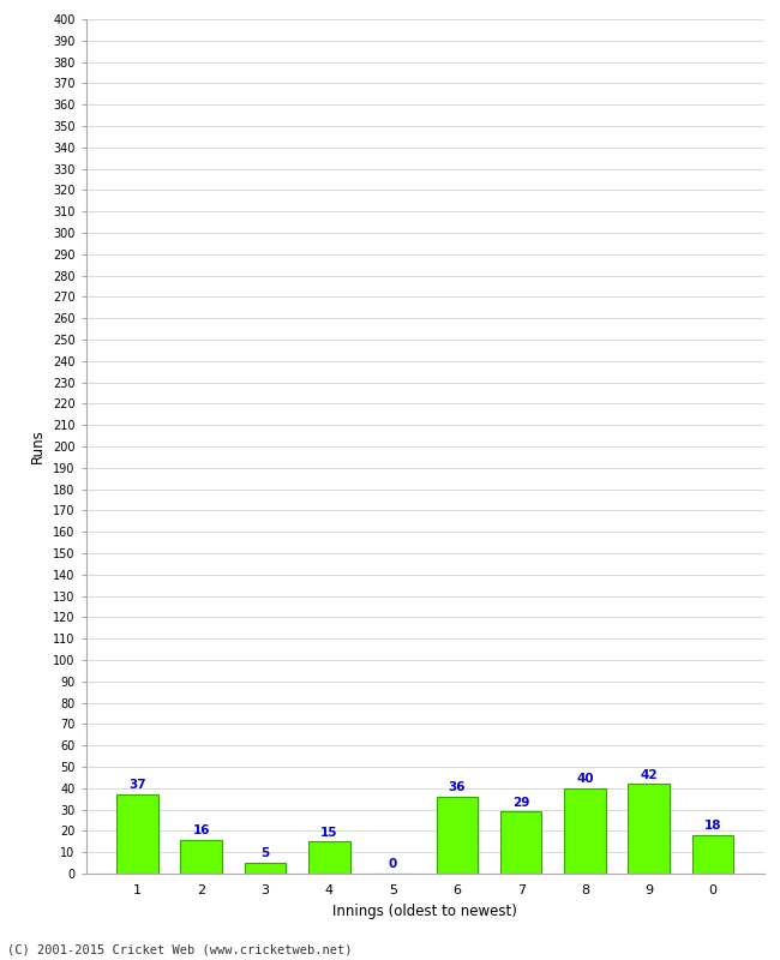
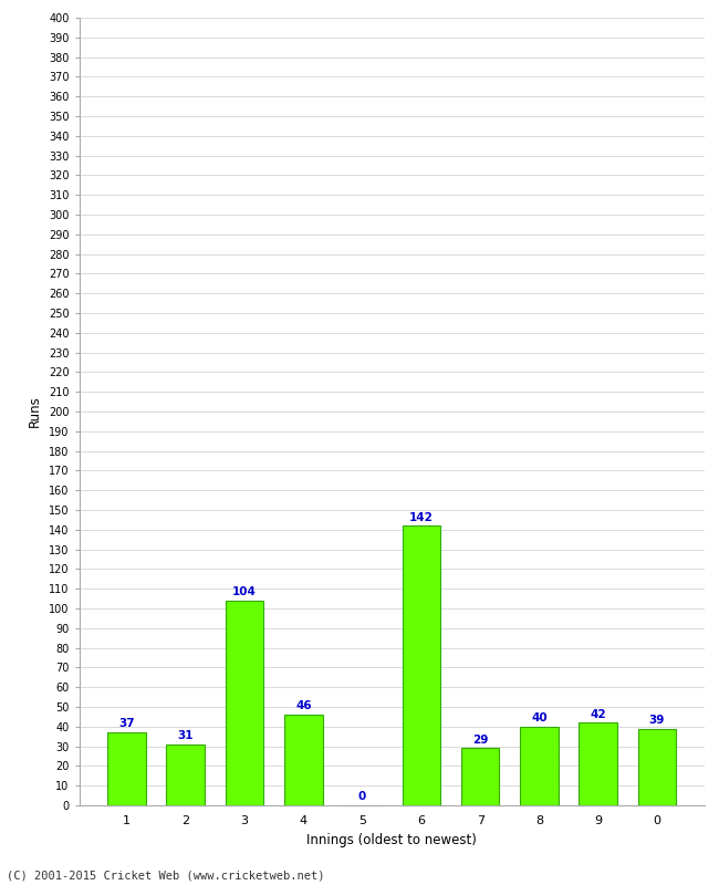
2: 16 -> 31
3: 5 -> 104
4: 15 -> 46
6: 36 -> 142
0: 18 -> 39
